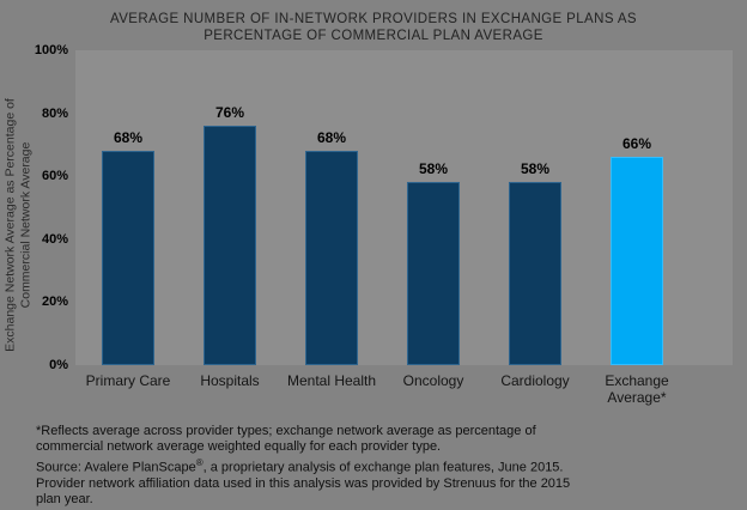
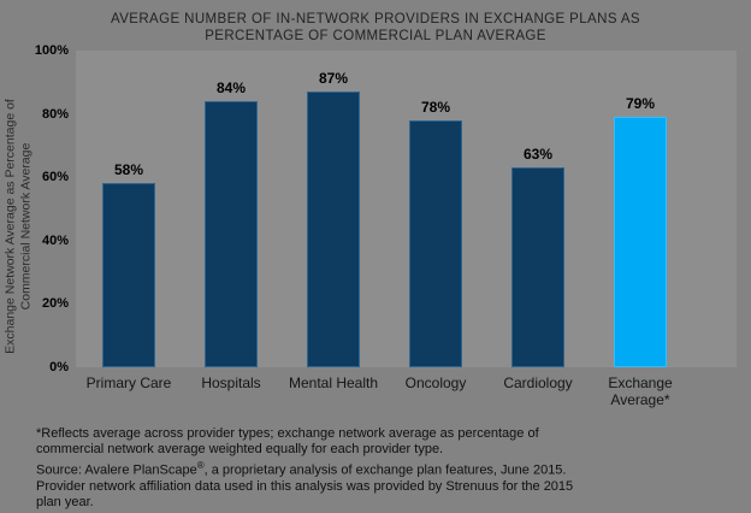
Primary Care: 68% -> 58%
Hospitals: 76% -> 84%
Mental Health: 68% -> 87%
Oncology: 58% -> 78%
Cardiology: 58% -> 63%
Exchange Average*: 66% -> 79%
